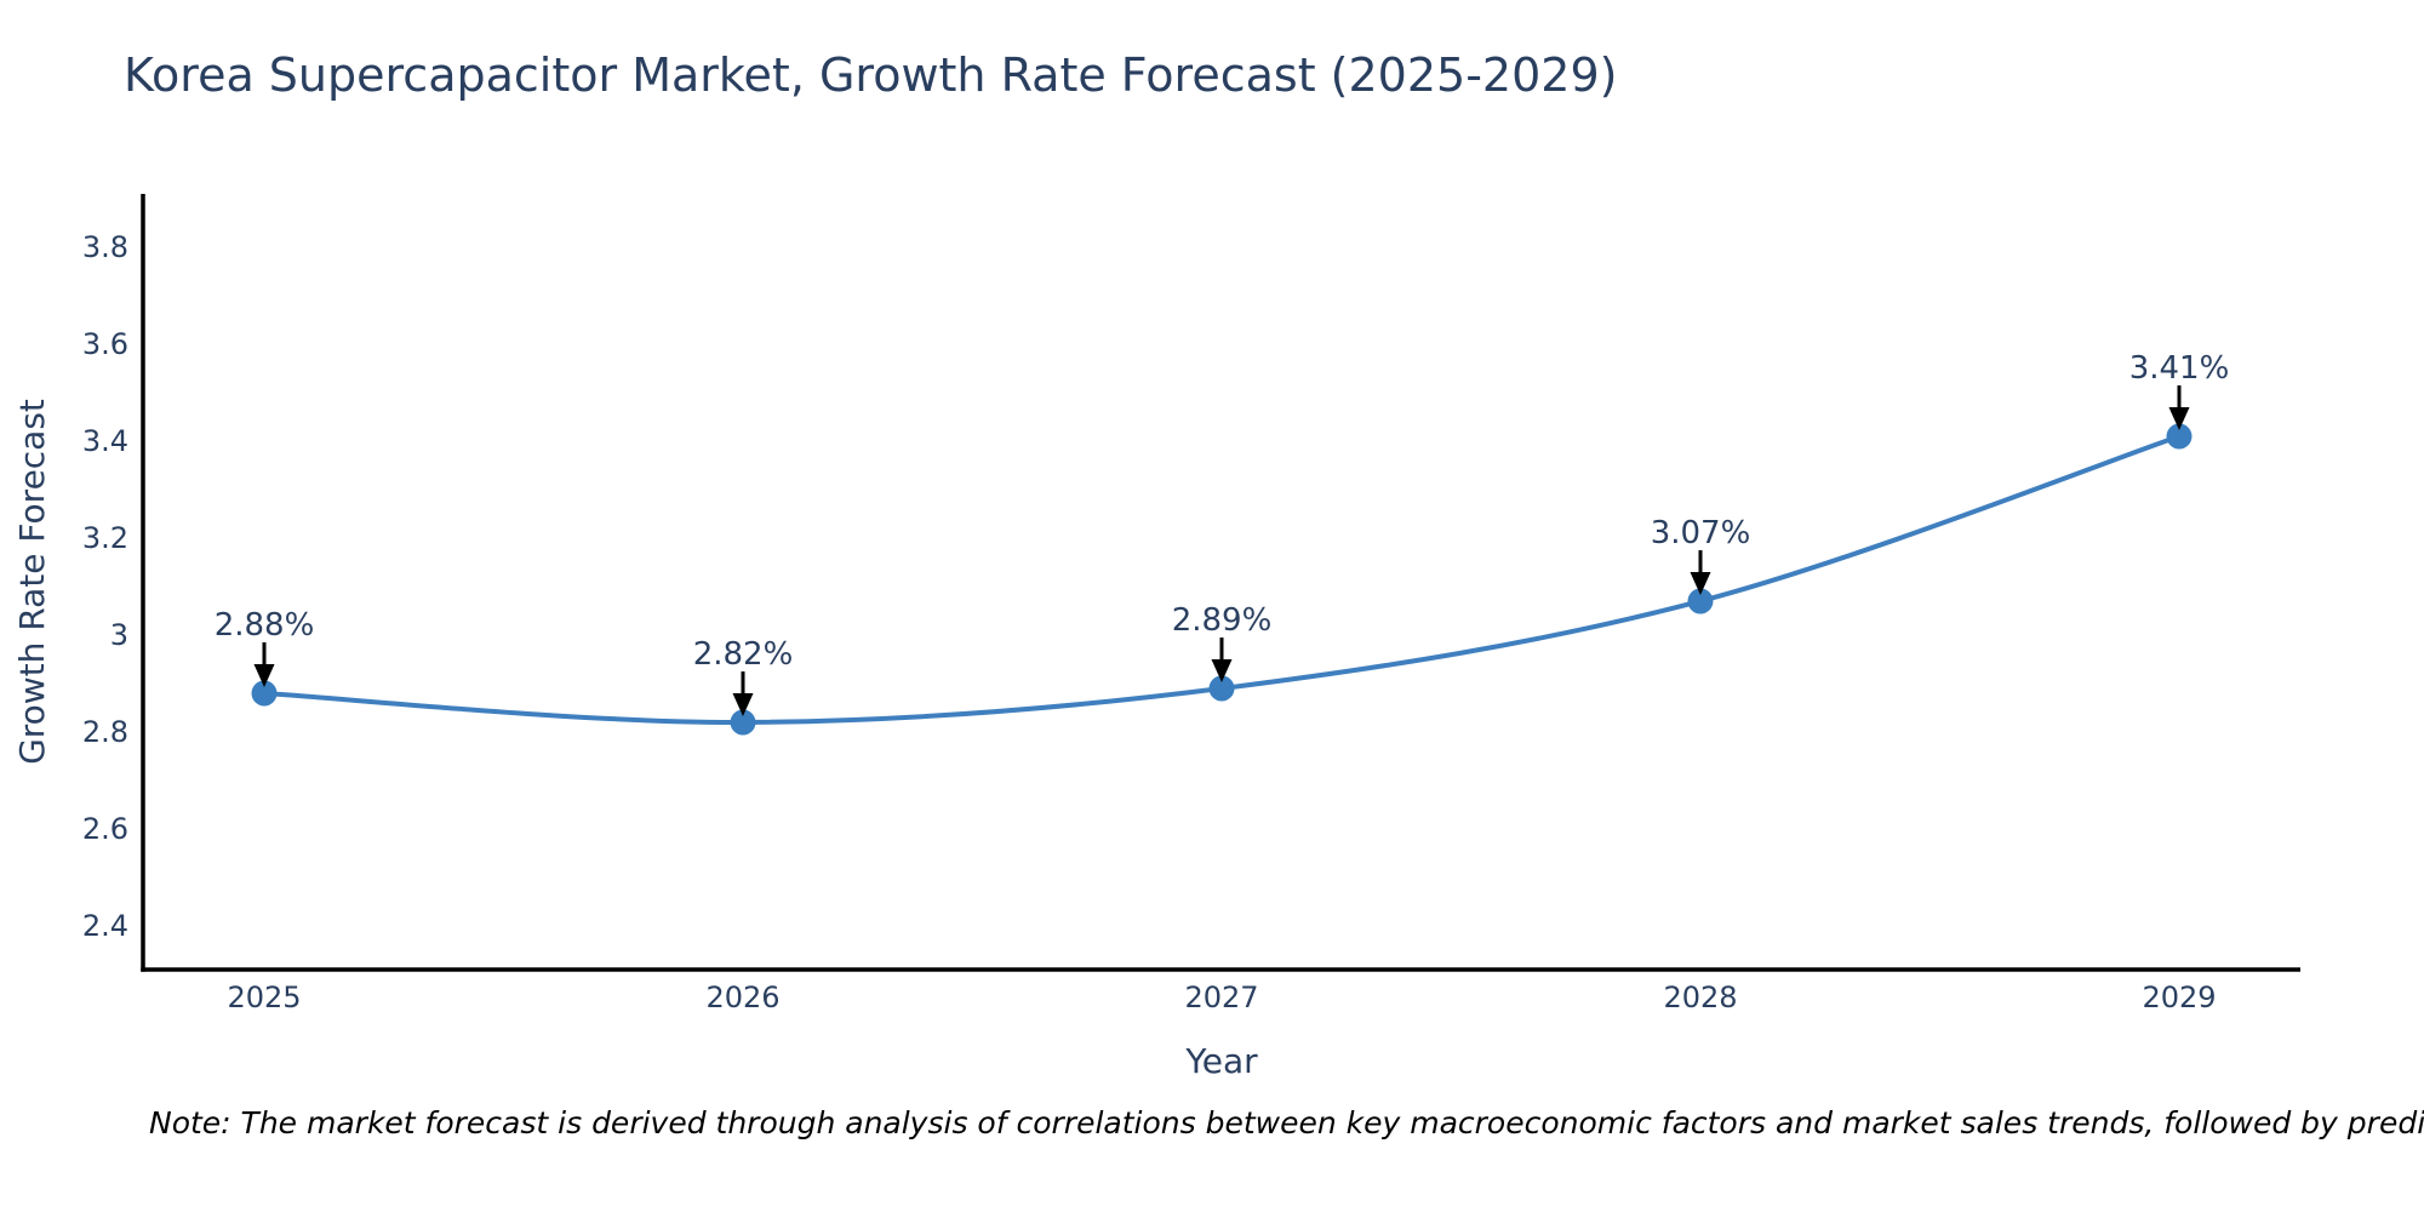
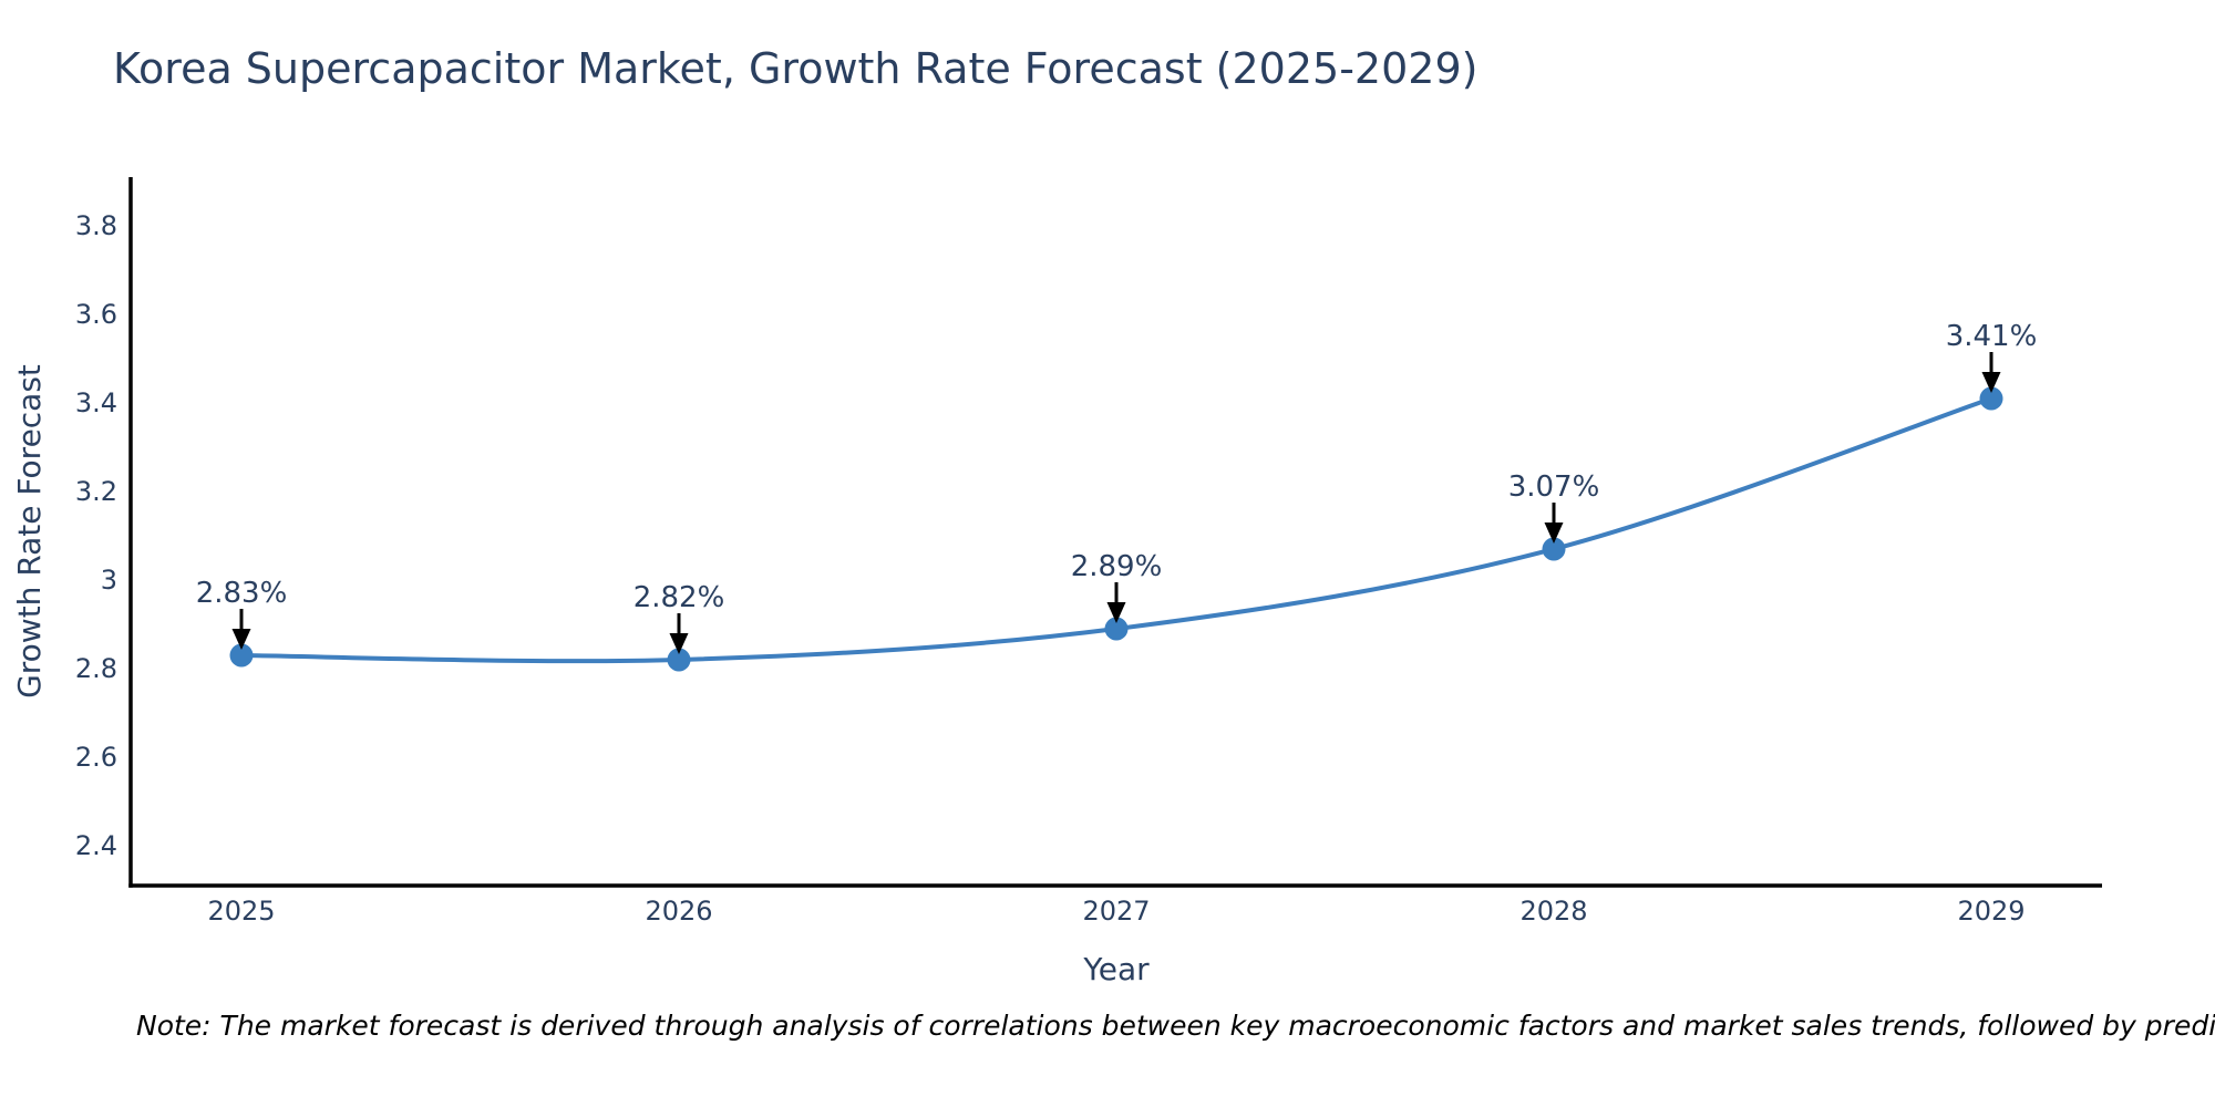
2025: 2.88% -> 2.83%
